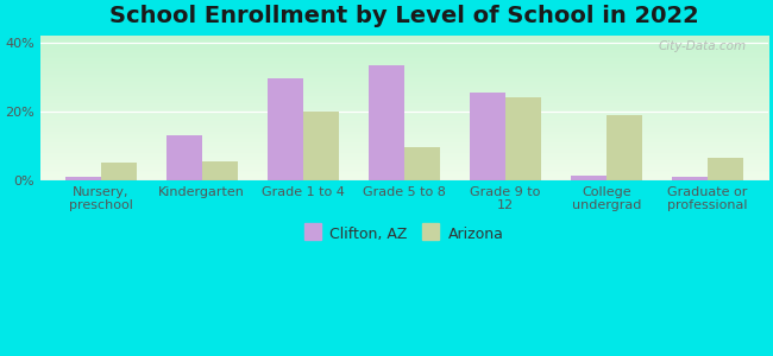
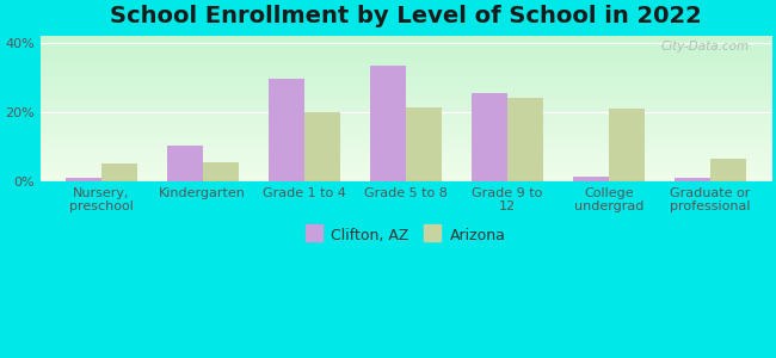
Clifton, AZ/Kindergarten: 13.0% -> 10.5%
Arizona/Grade 5 to 8: 9.5% -> 21.5%
Arizona/College undergrad: 19.0% -> 21.0%
